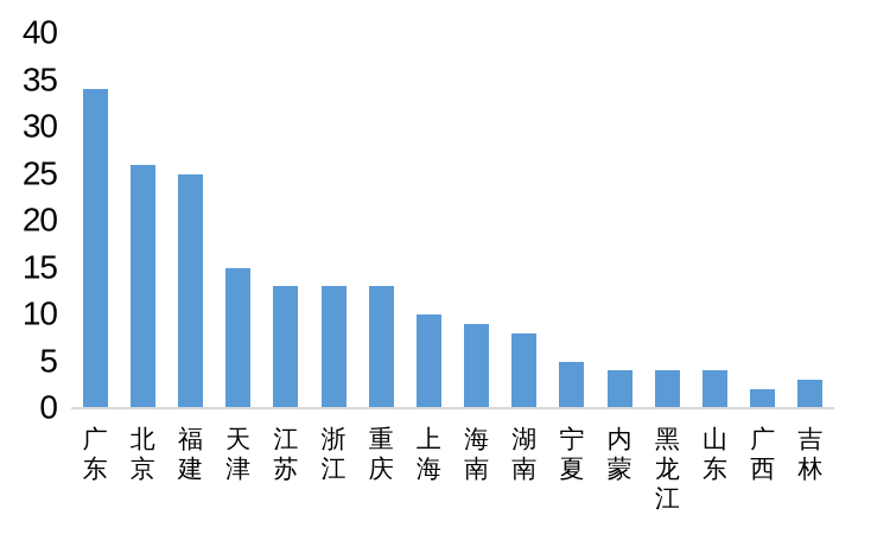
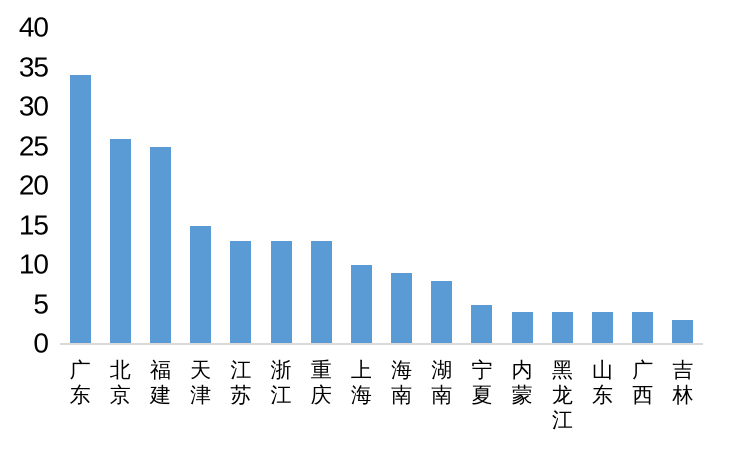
广西: 2 -> 4
